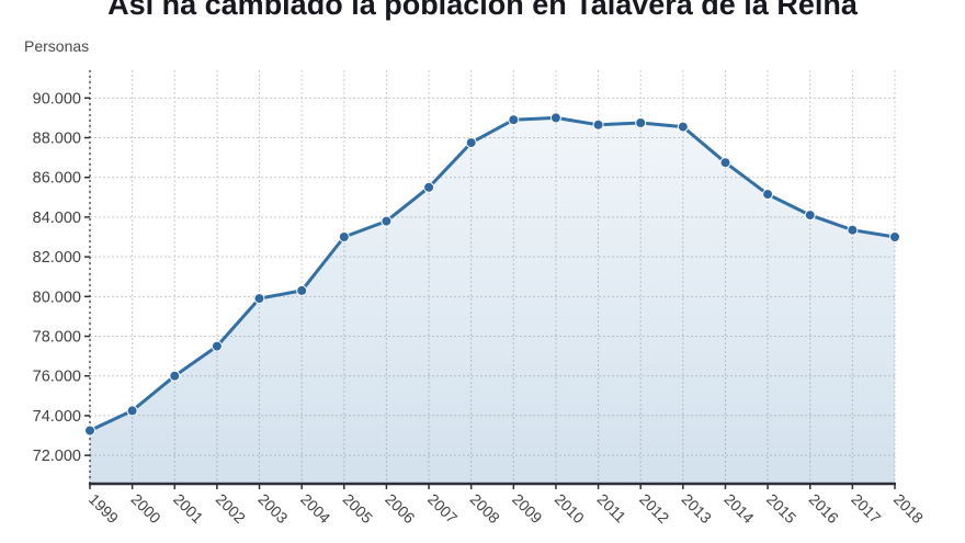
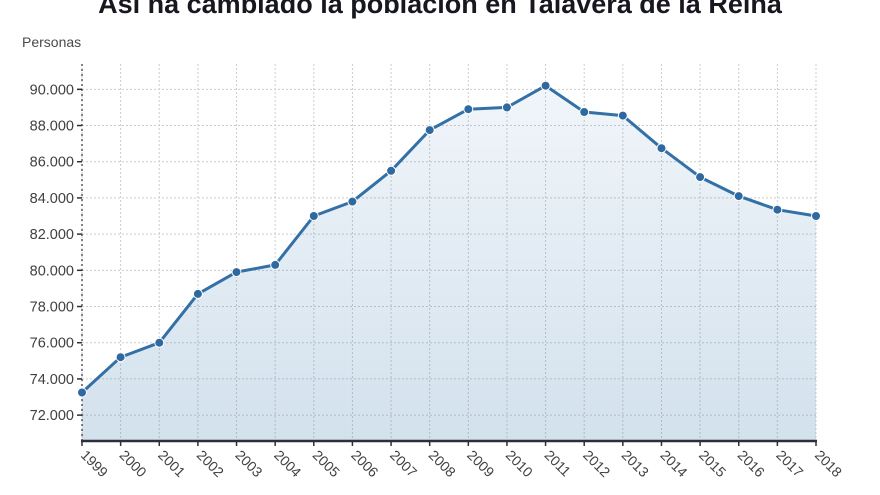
2000: 74200 -> 75200
2002: 77500 -> 78700
2011: 88600 -> 90200
